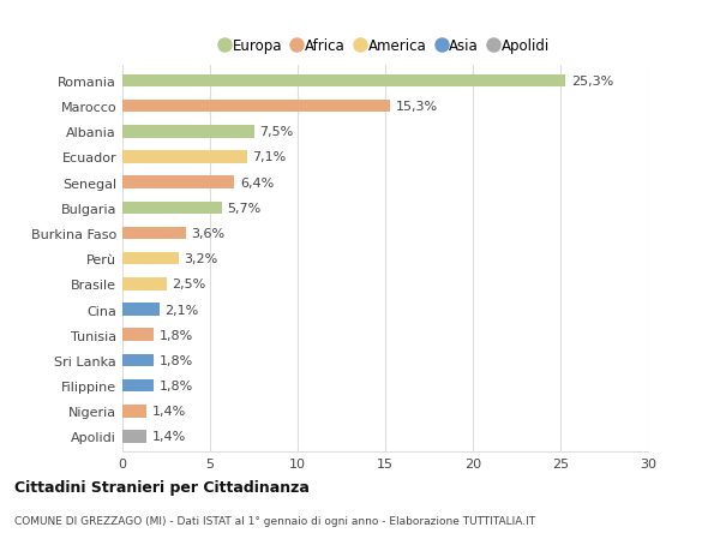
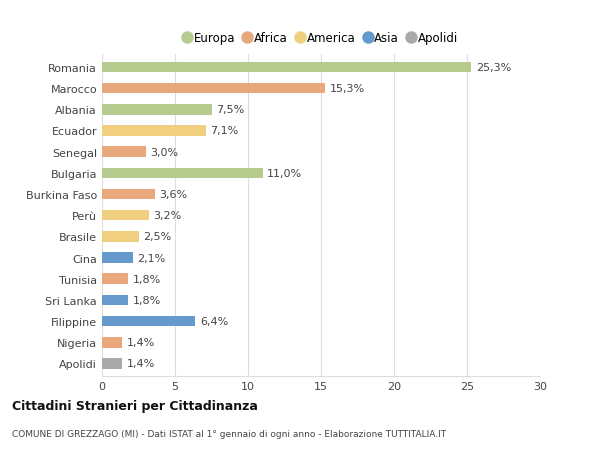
Senegal: 6,4% -> 3,0%
Bulgaria: 5,7% -> 11,0%
Filippine: 1,8% -> 6,4%
